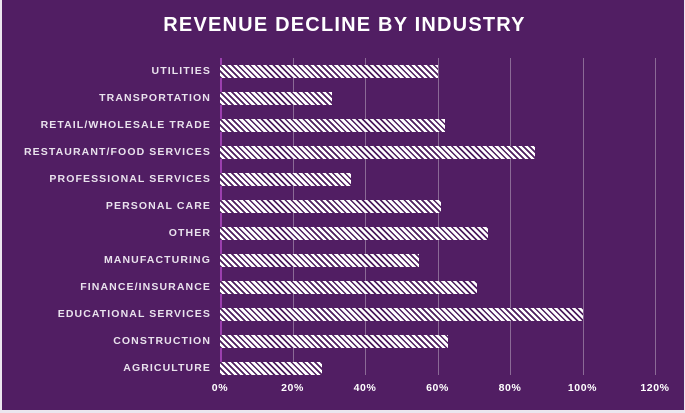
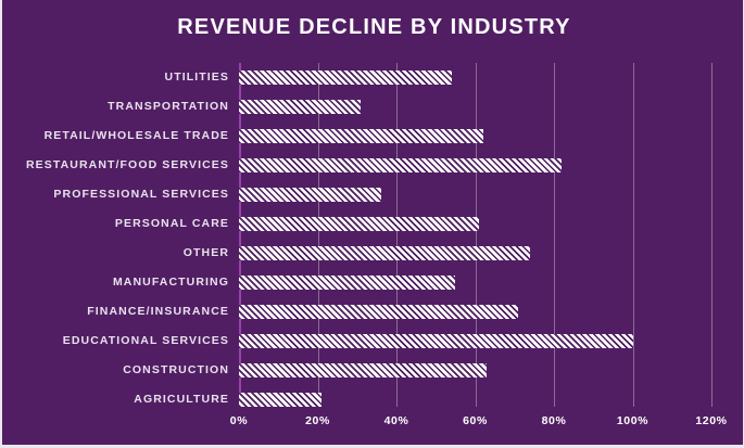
UTILITIES: 60% -> 54%
RESTAURANT/FOOD SERVICES: 87% -> 82%
AGRICULTURE: 28% -> 21%
